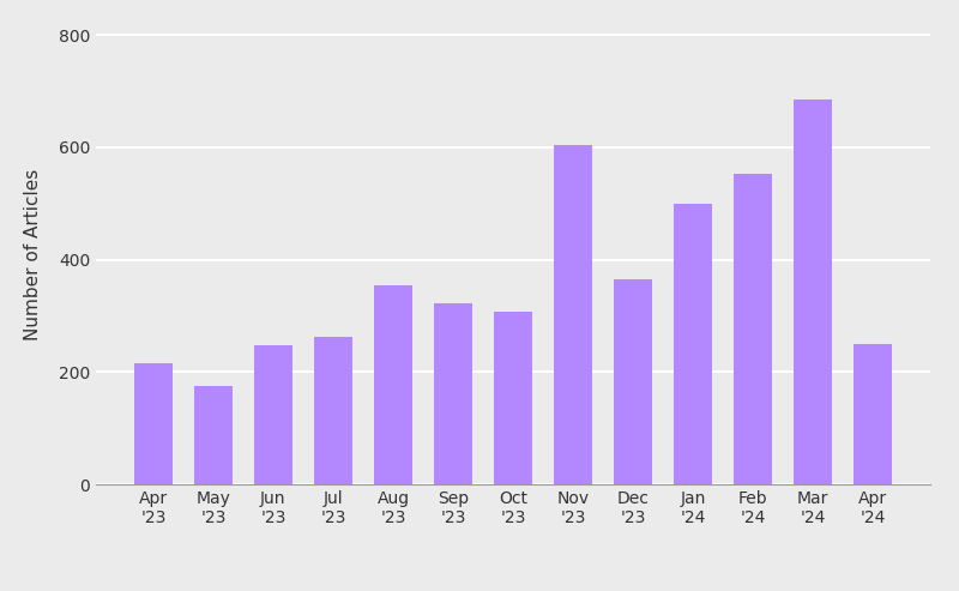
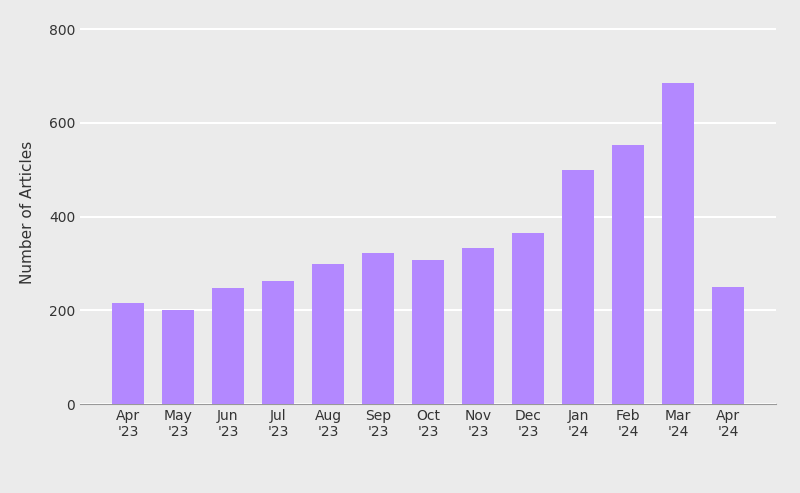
May '23: 175 -> 200
Aug '23: 355 -> 300
Nov '23: 605 -> 333
